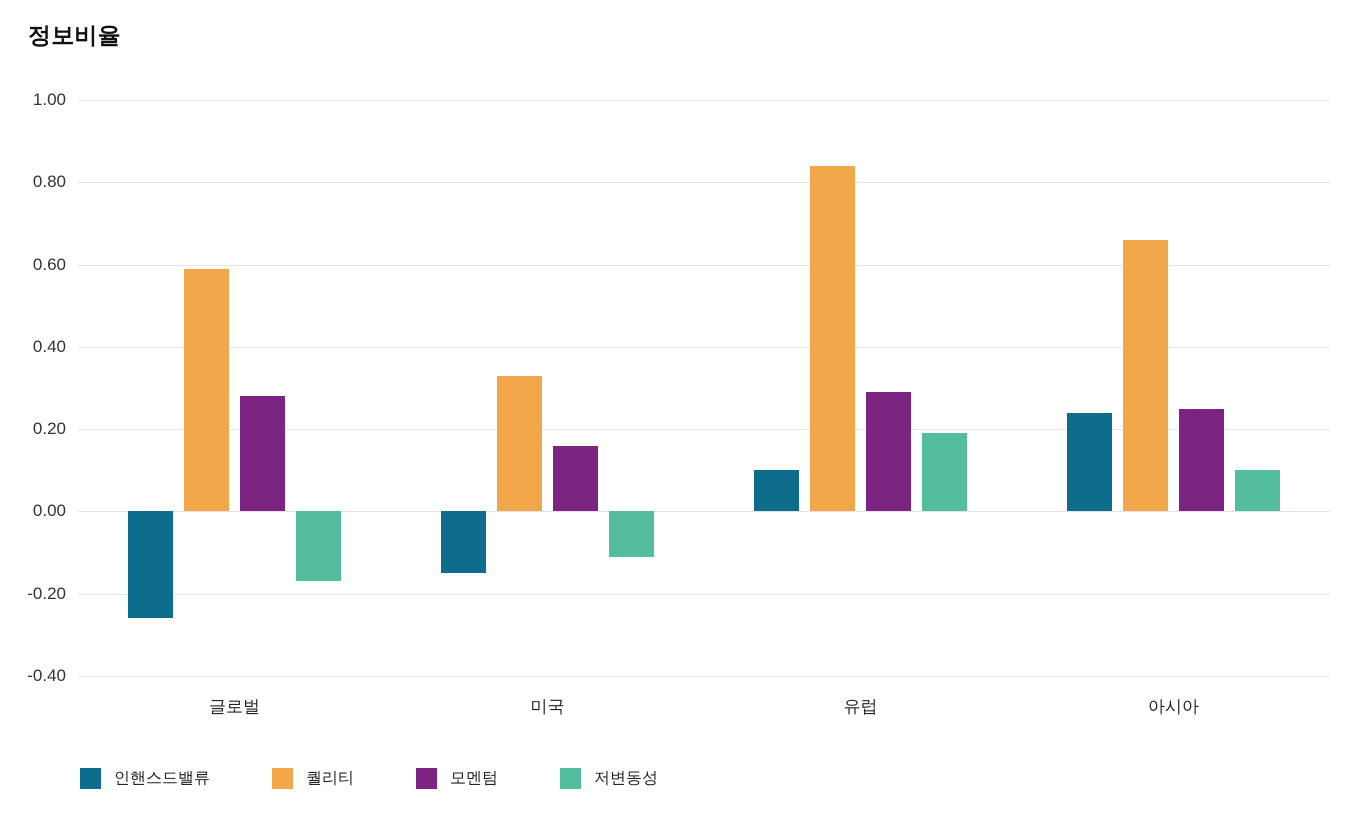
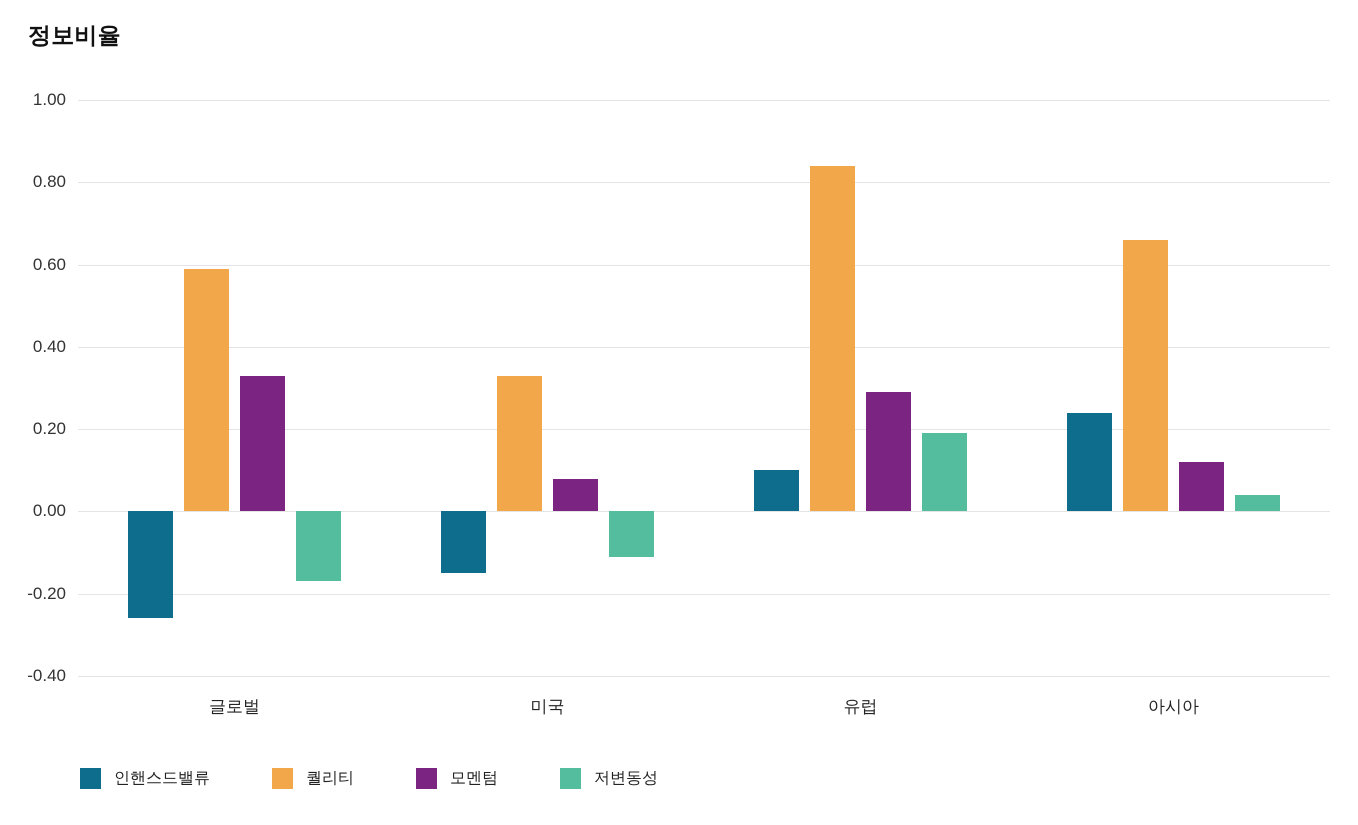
모멘텀/글로벌: 0.28 -> 0.33
모멘텀/미국: 0.16 -> 0.08
모멘텀/아시아: 0.25 -> 0.12
저변동성/아시아: 0.10 -> 0.04
